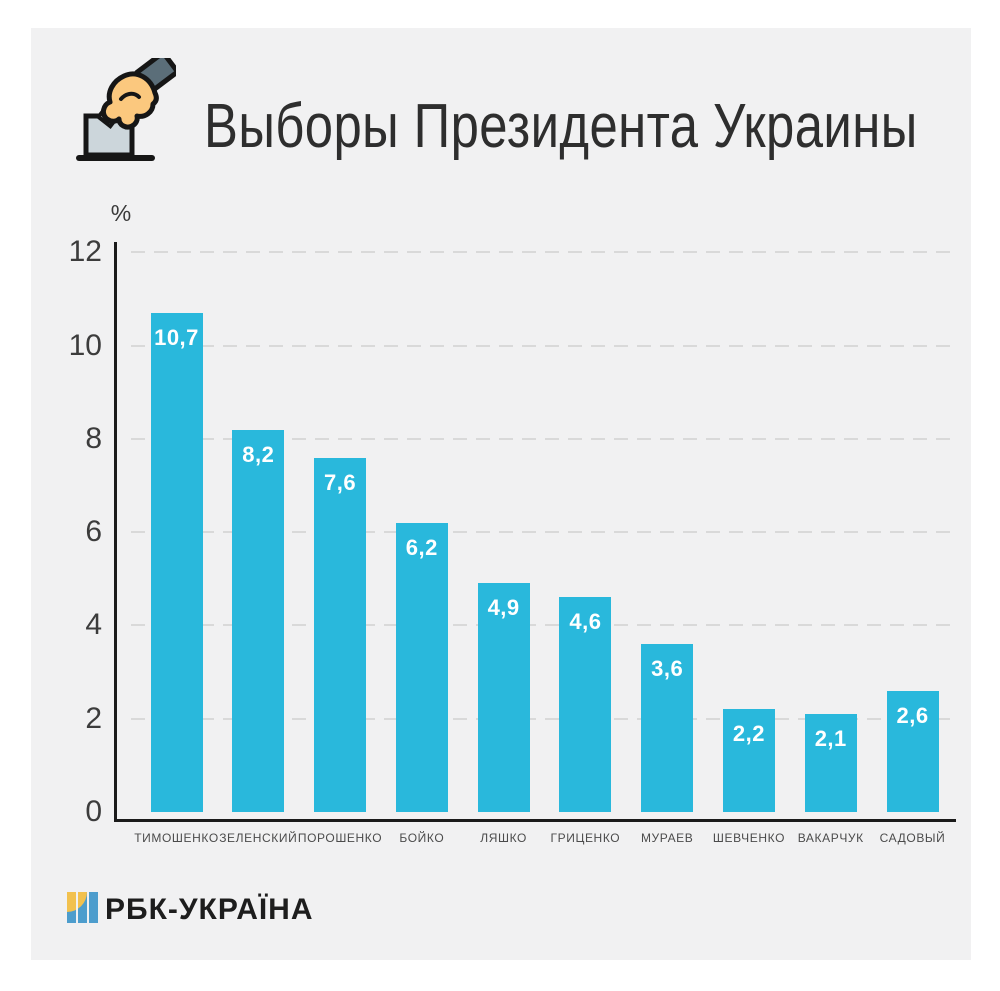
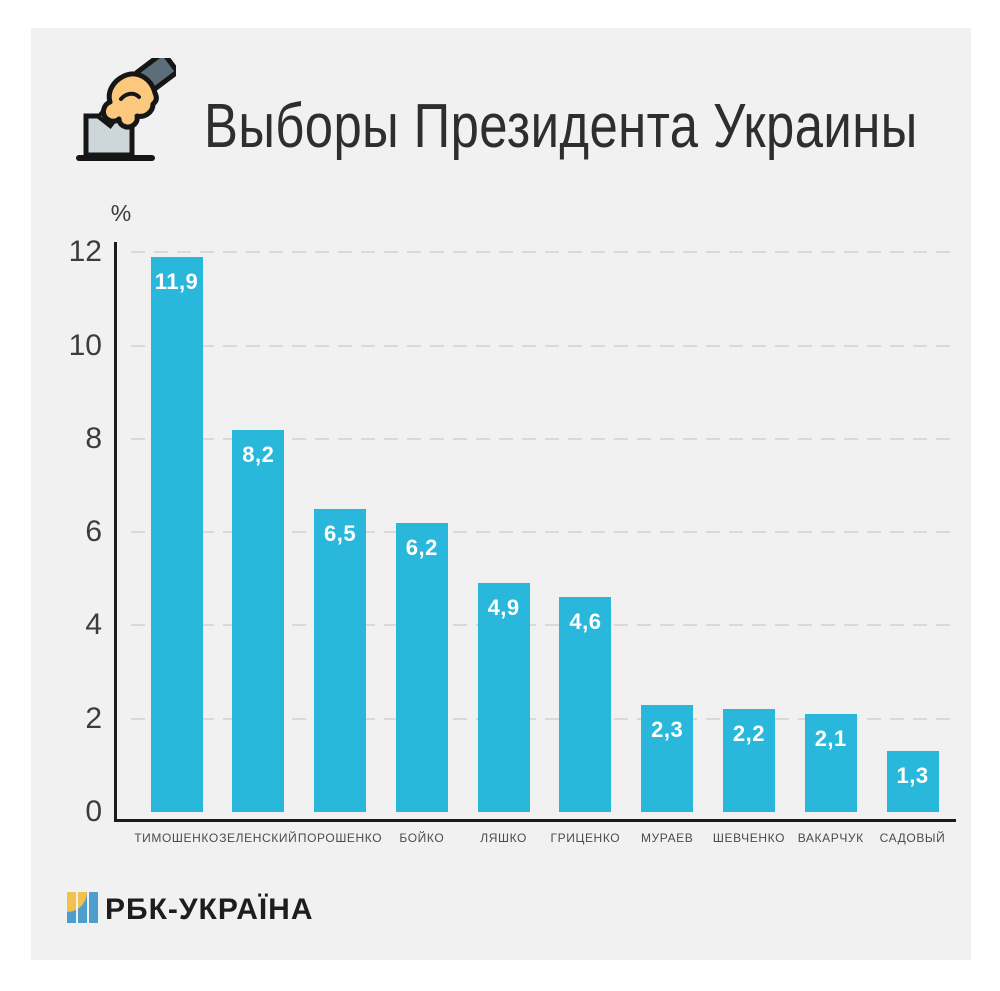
ТИМОШЕНКО: 10,7 -> 11,9
ПОРОШЕНКО: 7,6 -> 6,5
МУРАЕВ: 3,6 -> 2,3
САДОВЫЙ: 2,6 -> 1,3
